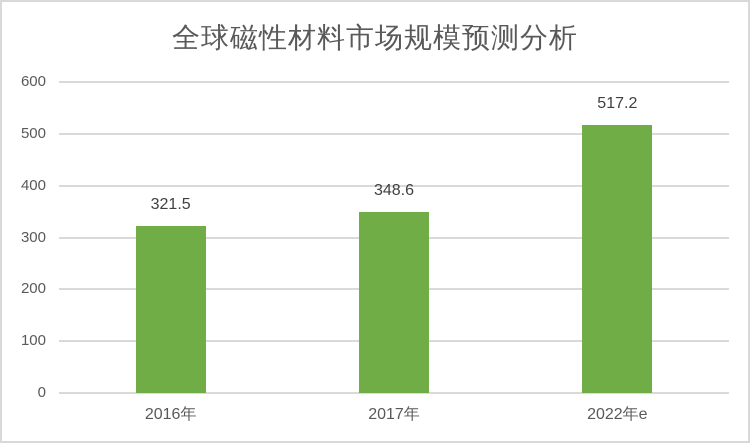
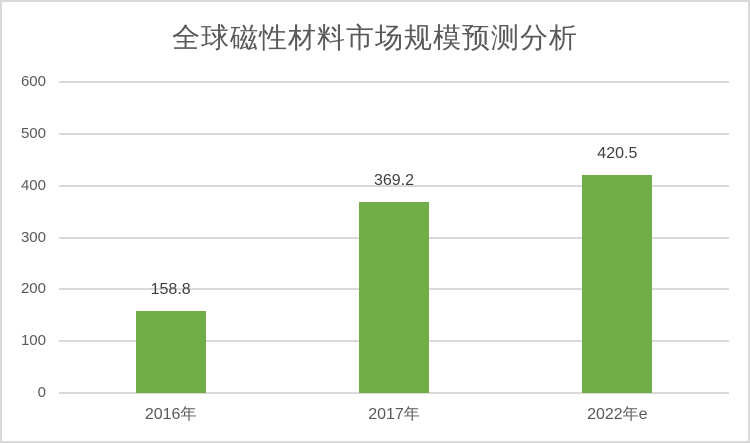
2016年: 321.5 -> 158.8
2017年: 348.6 -> 369.2
2022年e: 517.2 -> 420.5
